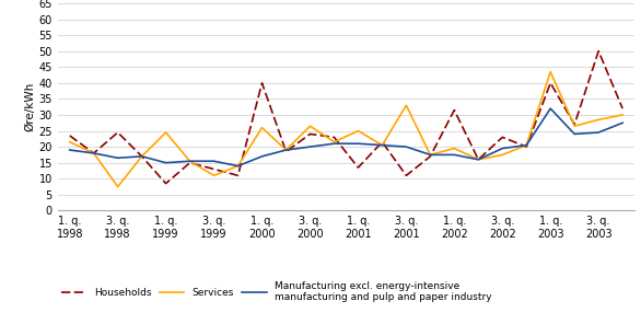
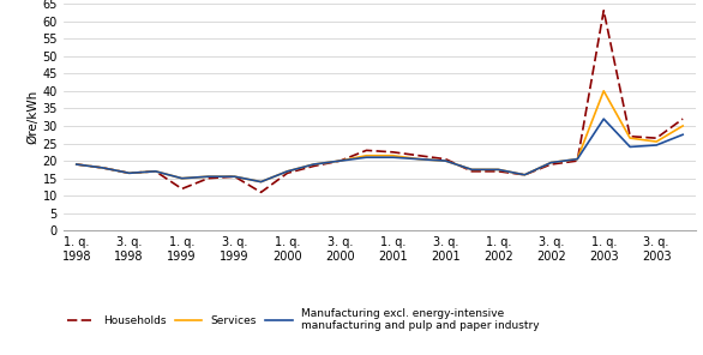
Households/1. q. 1998: 23.5 -> 19.0
Services/1. q. 1998: 21.5 -> 19.0
Households/3. q. 1998: 24.5 -> 16.5
Services/3. q. 1998: 7.5 -> 16.5
Households/1. q. 1999: 8.5 -> 12.0
Services/1. q. 1999: 24.5 -> 15.0
Households/3. q. 1999: 13.0 -> 15.5
Services/3. q. 1999: 11.0 -> 15.5
Households/1. q. 2000: 40.0 -> 16.5
Services/1. q. 2000: 26.0 -> 17.0
Households/3. q. 2000: 24.0 -> 20.0
Services/3. q. 2000: 26.5 -> 20.0
Households/1. q. 2001: 13.5 -> 22.5
Services/1. q. 2001: 25.0 -> 21.5
Households/3. q. 2001: 11.0 -> 20.5
Services/3. q. 2001: 33.0 -> 20.0
Households/1. q. 2002: 31.5 -> 17.0
Services/1. q. 2002: 19.5 -> 17.5
Households/3. q. 2002: 23.0 -> 19.0
Services/3. q. 2002: 17.5 -> 19.5
Households/1. q. 2003: 40.0 -> 63.0
Services/1. q. 2003: 43.5 -> 40.0
Households/3. q. 2003: 50.0 -> 26.5
Services/3. q. 2003: 28.5 -> 25.5
